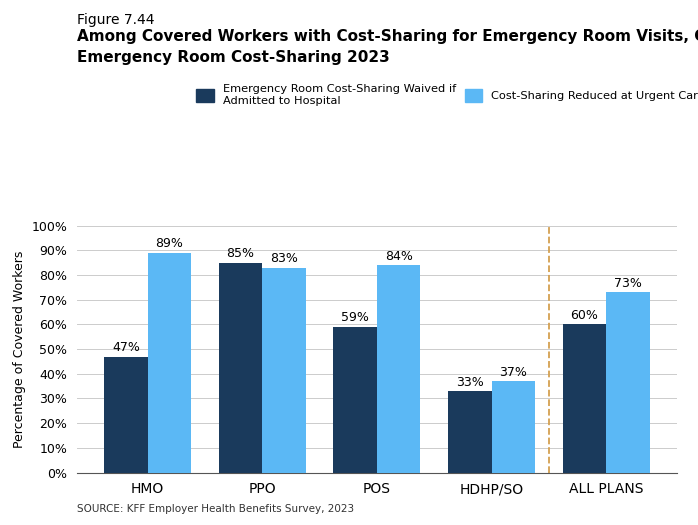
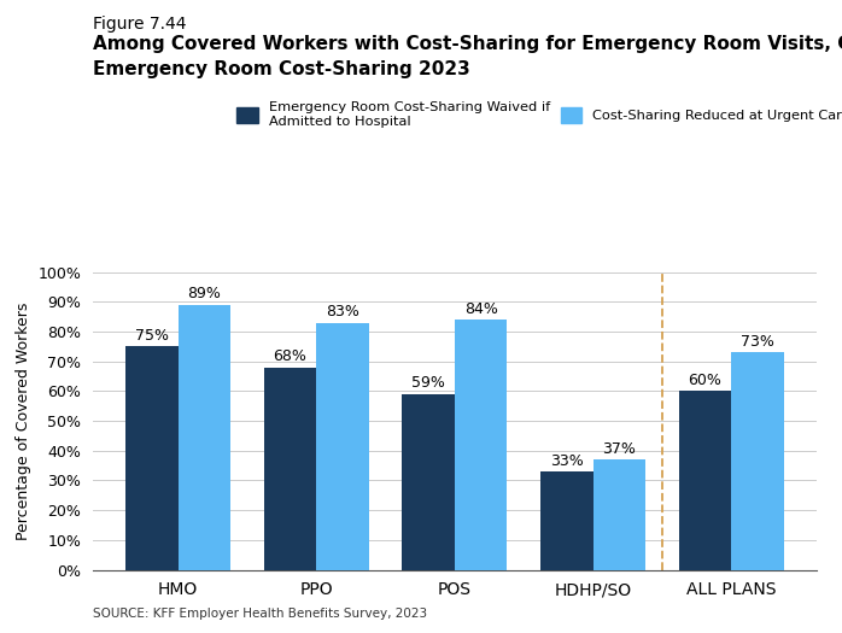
Emergency Room Cost-Sharing Waived if Admitted to Hospital/HMO: 47% -> 75%
Emergency Room Cost-Sharing Waived if Admitted to Hospital/PPO: 85% -> 68%
